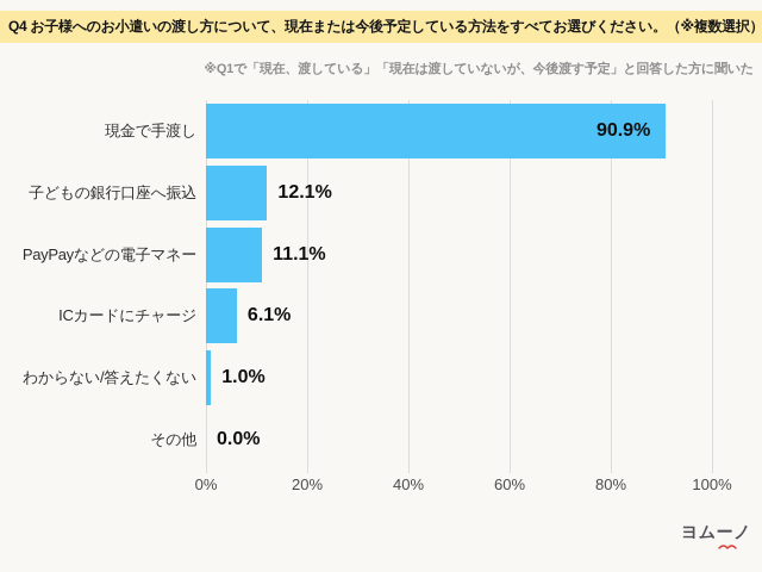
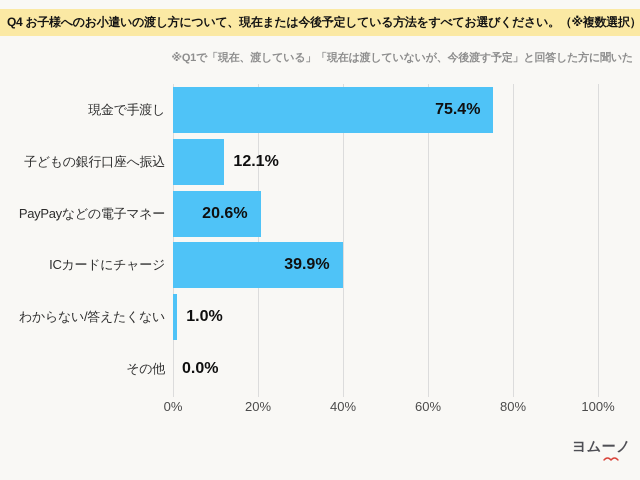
現金で手渡し: 90.9% -> 75.4%
PayPayなどの電子マネー: 11.1% -> 20.6%
ICカードにチャージ: 6.1% -> 39.9%
